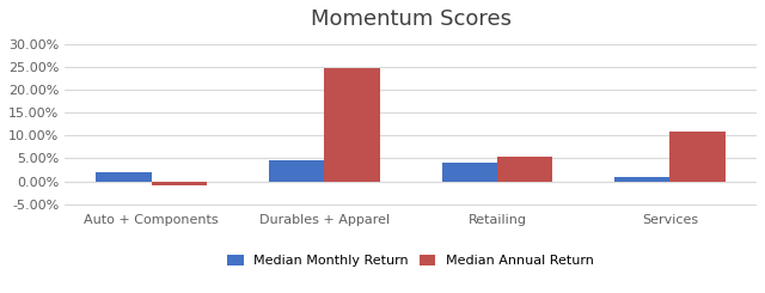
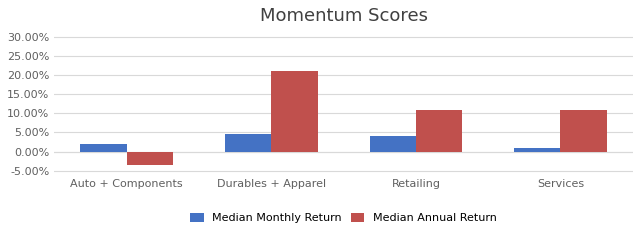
Median Annual Return/Auto + Components: -1.0% -> -3.5%
Median Annual Return/Durables + Apparel: 24.8% -> 21.0%
Median Annual Return/Retailing: 5.5% -> 11.0%
